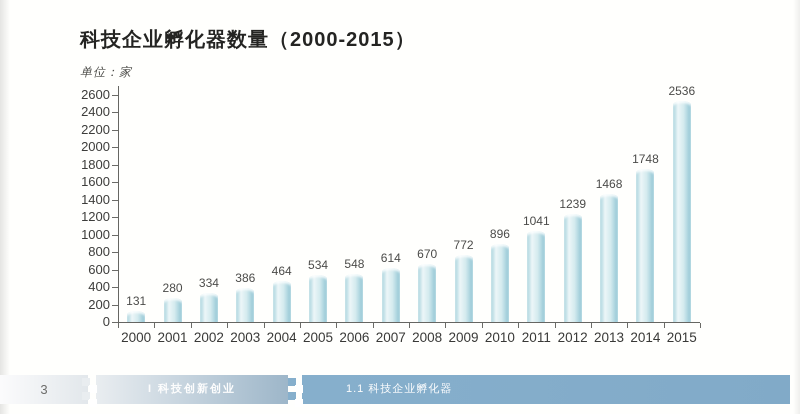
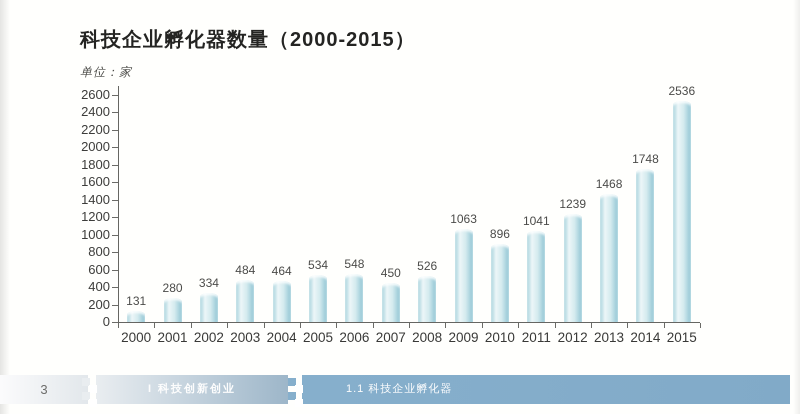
2003: 386 -> 484
2007: 614 -> 450
2008: 670 -> 526
2009: 772 -> 1063
